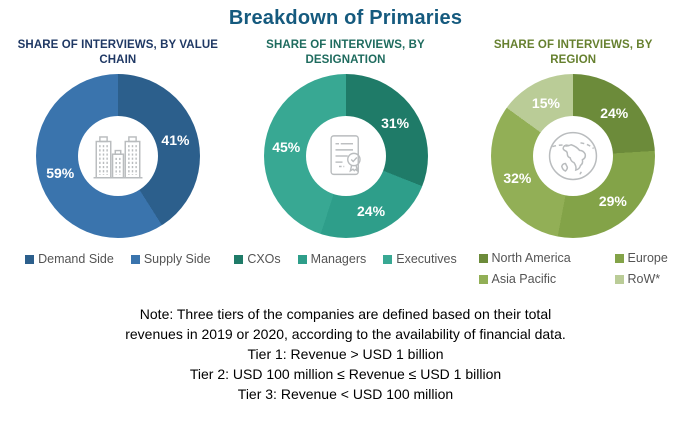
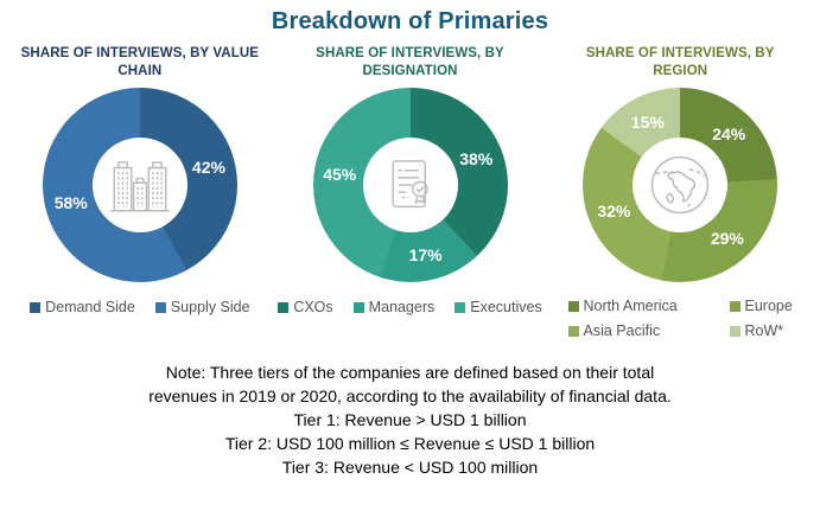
SHARE OF INTERVIEWS, BY VALUE CHAIN/Demand Side: 41% -> 42%
SHARE OF INTERVIEWS, BY VALUE CHAIN/Supply Side: 59% -> 58%
SHARE OF INTERVIEWS, BY DESIGNATION/CXOs: 31% -> 38%
SHARE OF INTERVIEWS, BY DESIGNATION/Managers: 24% -> 17%
